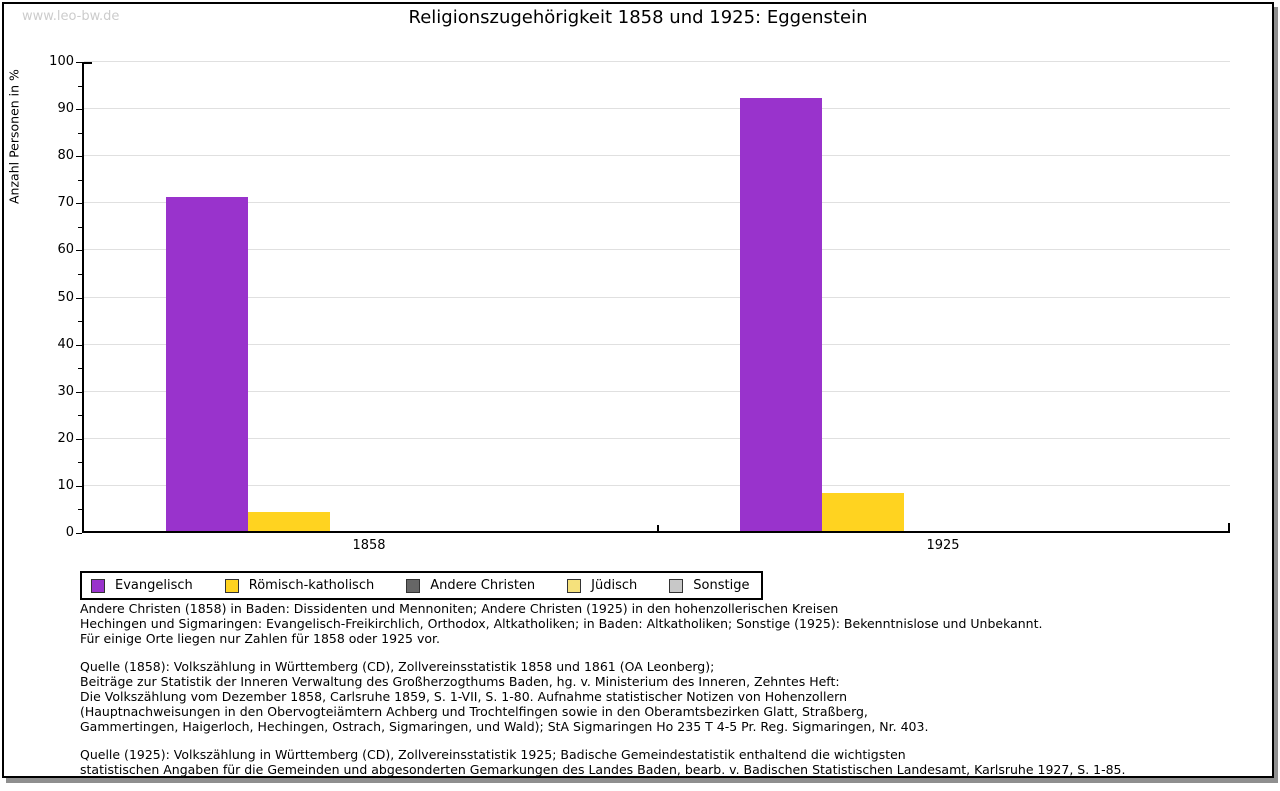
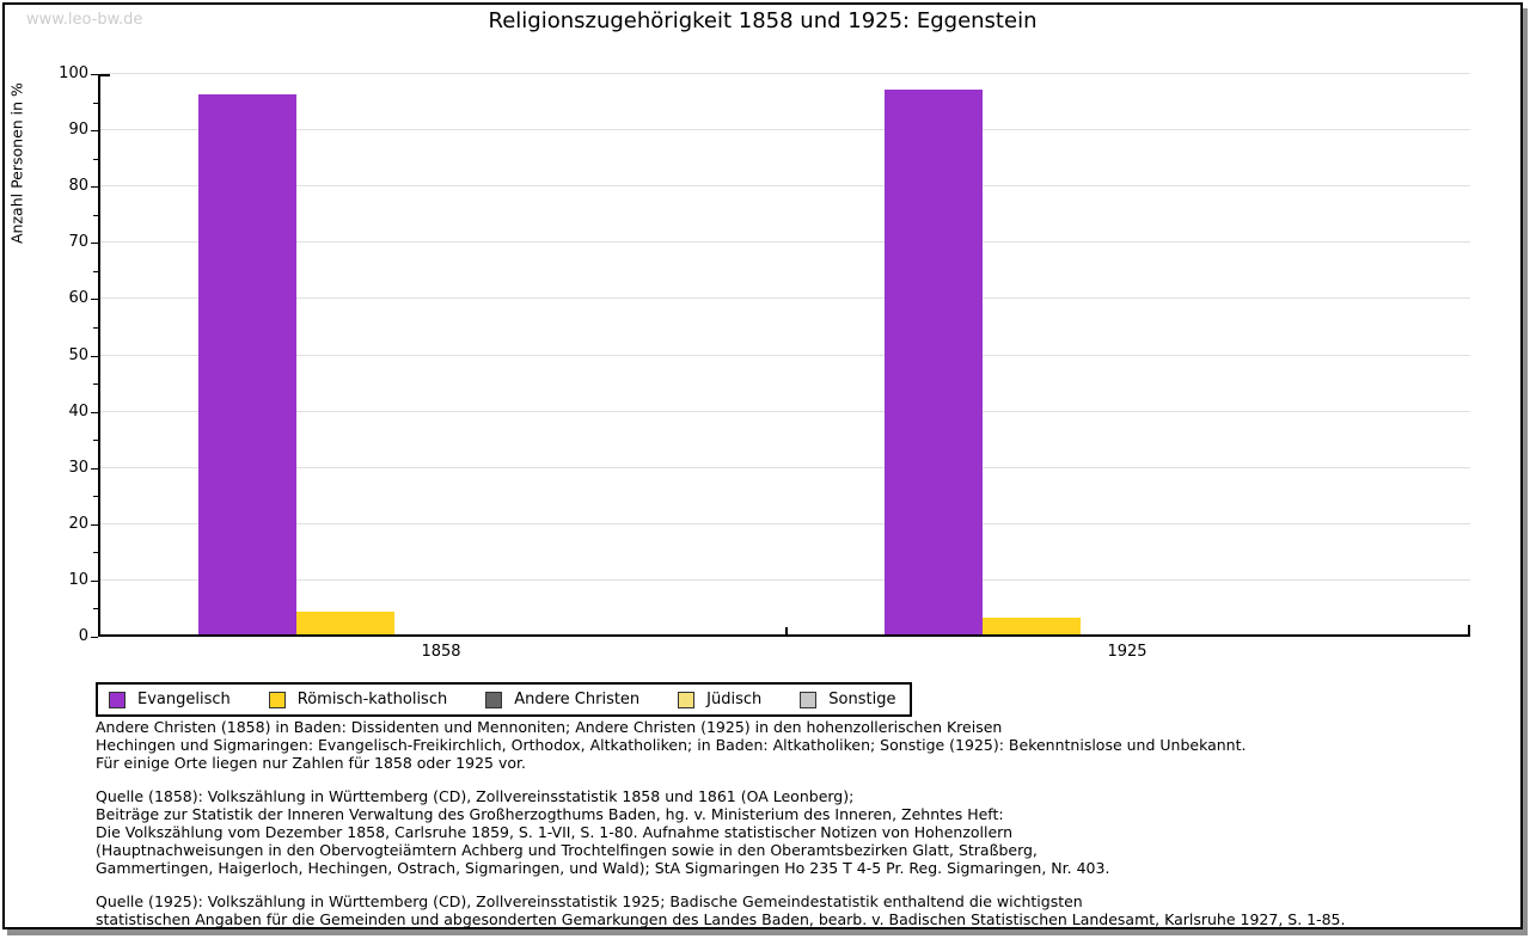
Evangelisch/1858: 71 -> 96
Evangelisch/1925: 92 -> 97
Römisch-katholisch/1925: 8 -> 3
